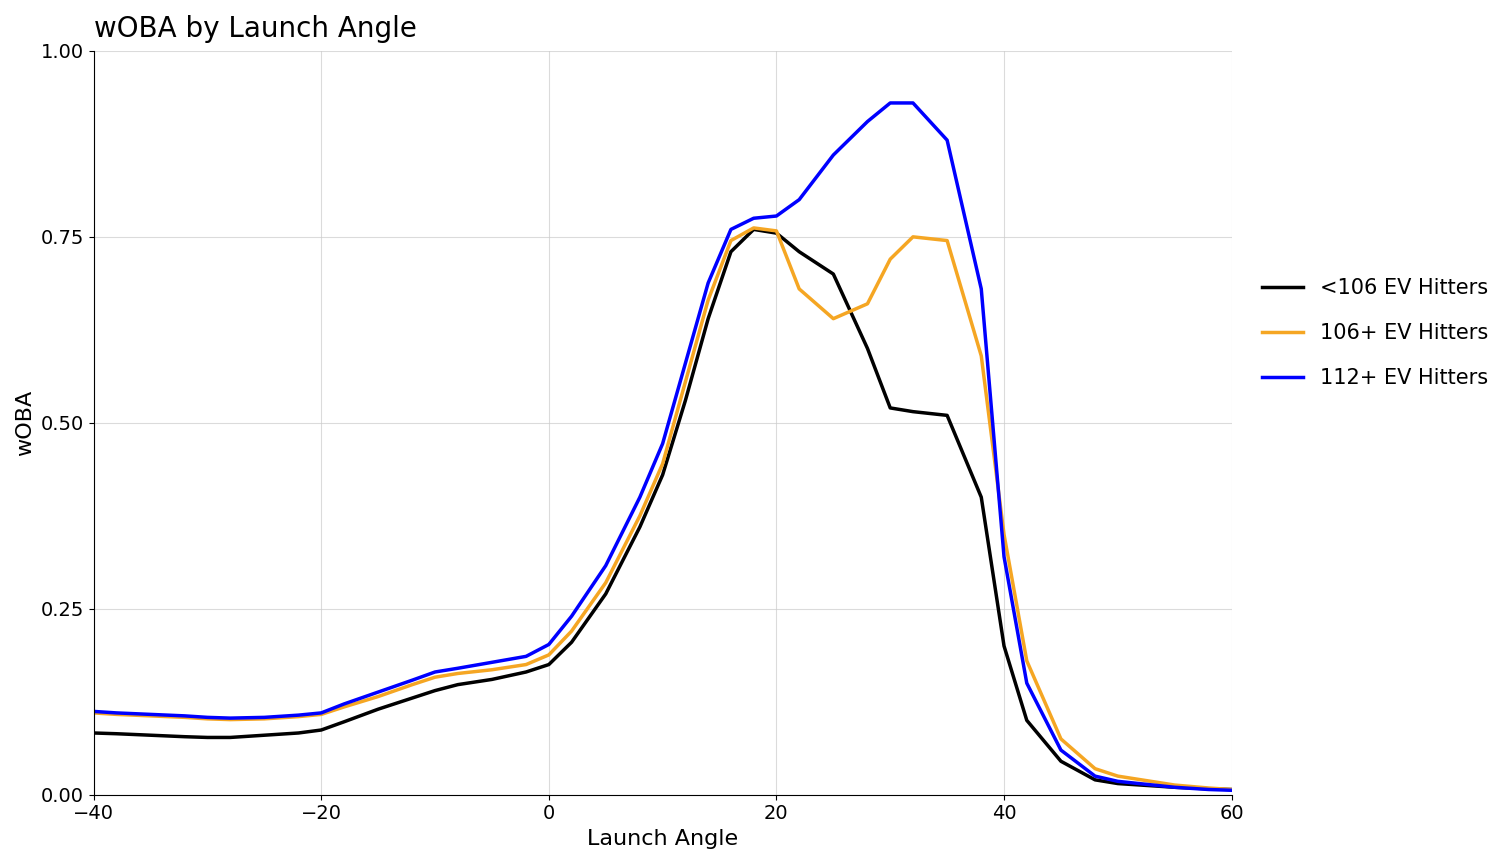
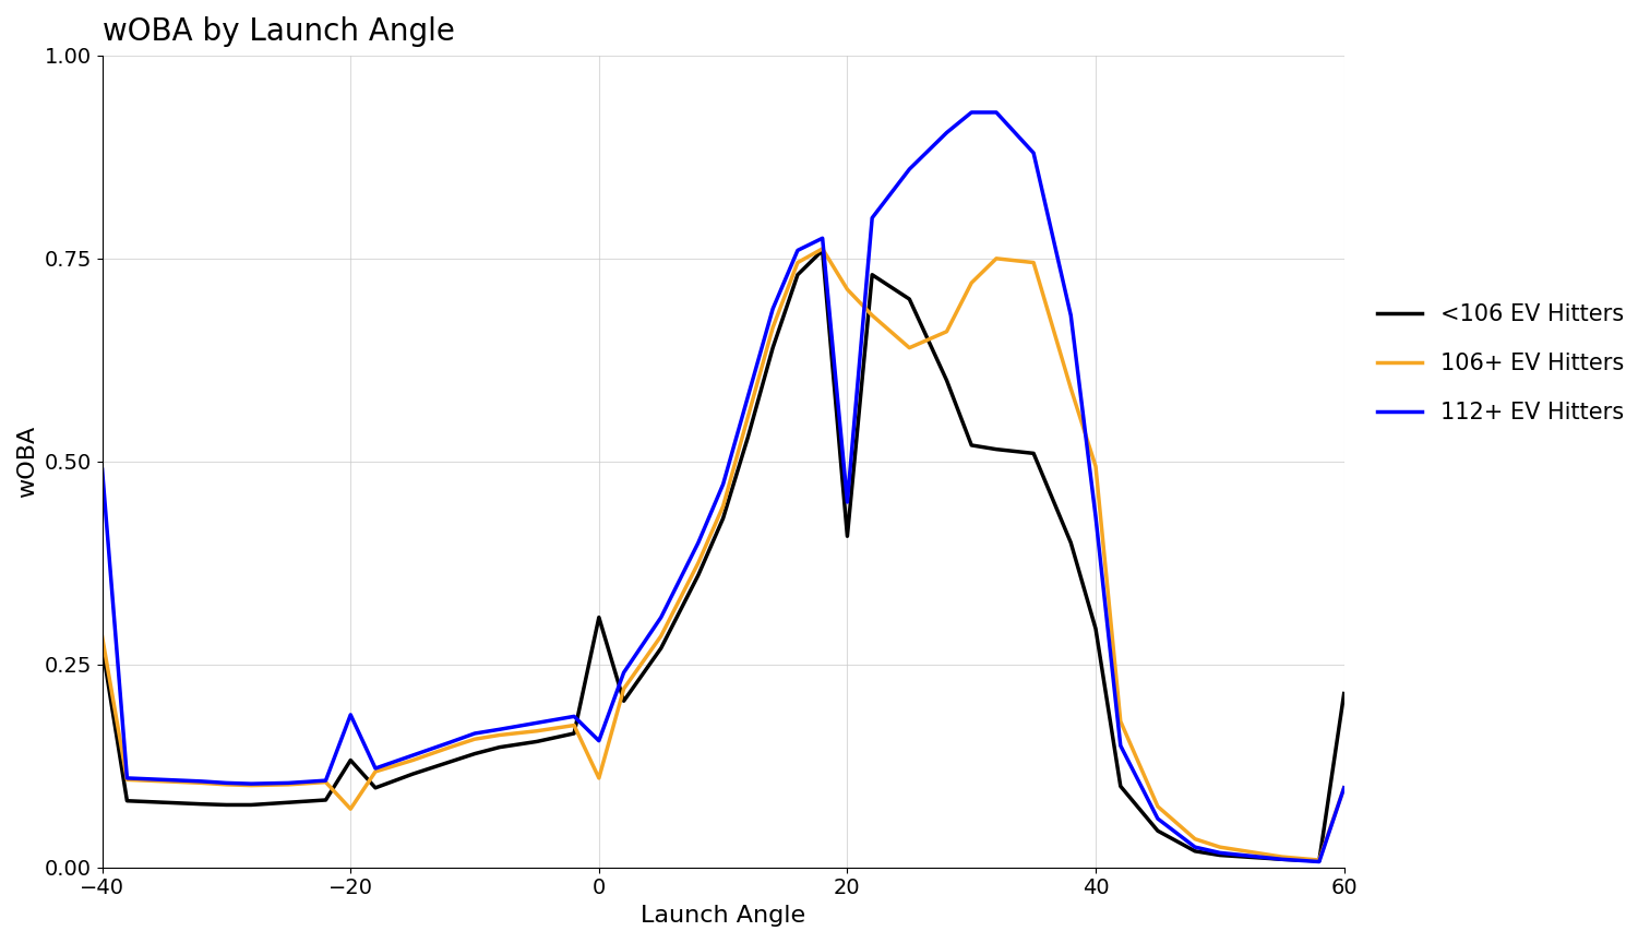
<106 EV Hitters/−40: 0.083 -> 0.272
106+ EV Hitters/−40: 0.110 -> 0.284
112+ EV Hitters/−40: 0.112 -> 0.490
<106 EV Hitters/−20: 0.087 -> 0.132
106+ EV Hitters/−20: 0.108 -> 0.072
112+ EV Hitters/−20: 0.110 -> 0.188
<106 EV Hitters/0: 0.175 -> 0.308
106+ EV Hitters/0: 0.188 -> 0.110
112+ EV Hitters/0: 0.202 -> 0.156
<106 EV Hitters/20: 0.755 -> 0.408
106+ EV Hitters/20: 0.758 -> 0.712
112+ EV Hitters/20: 0.778 -> 0.450
<106 EV Hitters/40: 0.200 -> 0.294
106+ EV Hitters/40: 0.350 -> 0.494
112+ EV Hitters/40: 0.320 -> 0.432
<106 EV Hitters/60: 0.007 -> 0.214
106+ EV Hitters/60: 0.007 -> 0.098
112+ EV Hitters/60: 0.006 -> 0.098
